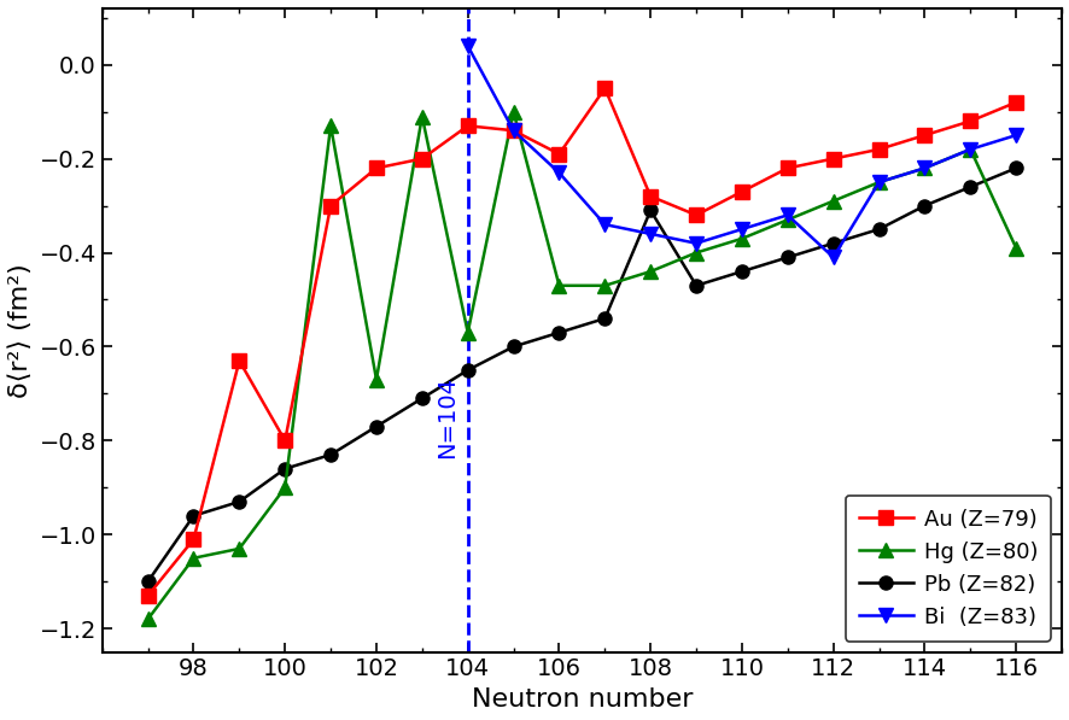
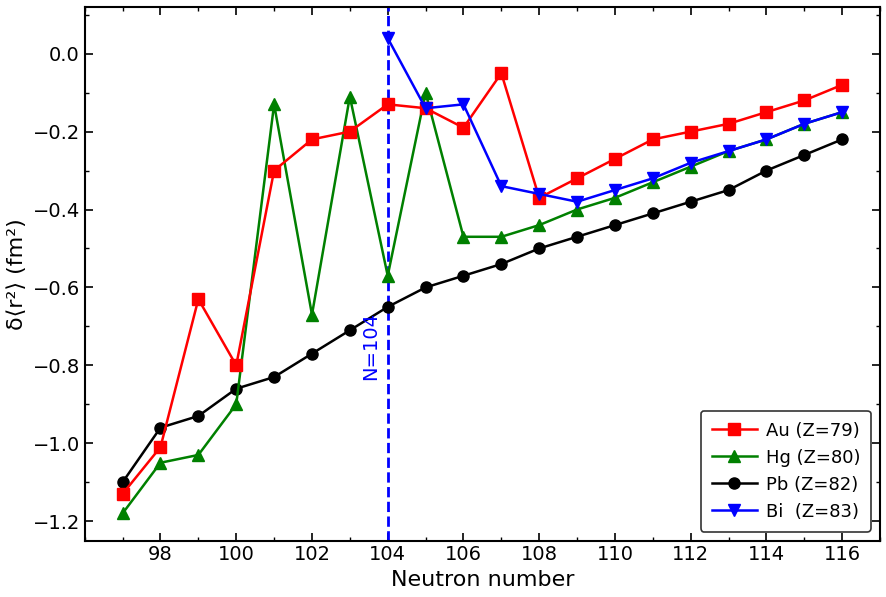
Bi (Z=83)/106: -0.23 -> -0.13
Au (Z=79)/108: -0.28 -> -0.37
Pb (Z=82)/108: -0.31 -> -0.50
Bi (Z=83)/112: -0.41 -> -0.28
Hg (Z=80)/116: -0.39 -> -0.15
